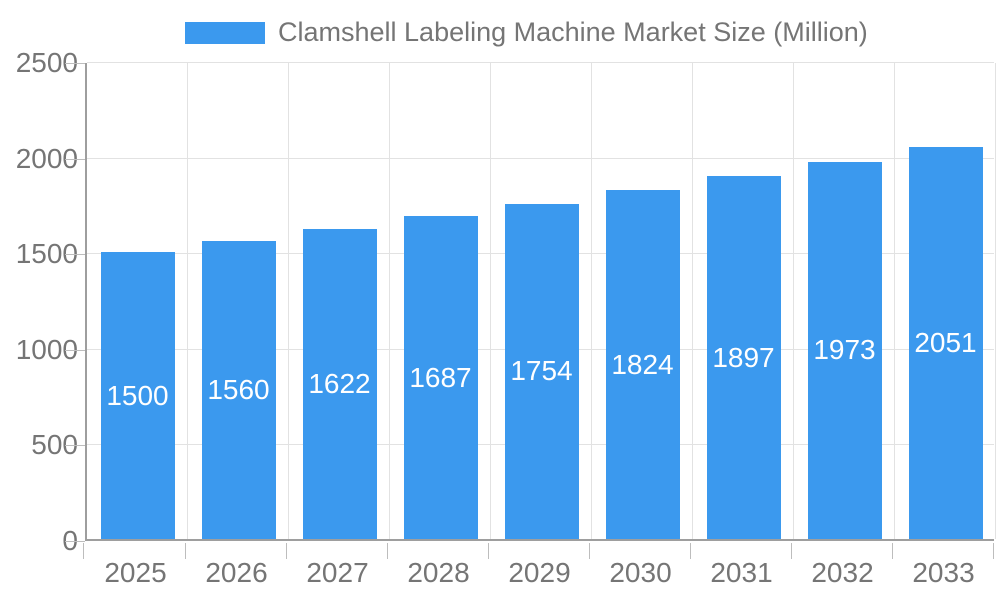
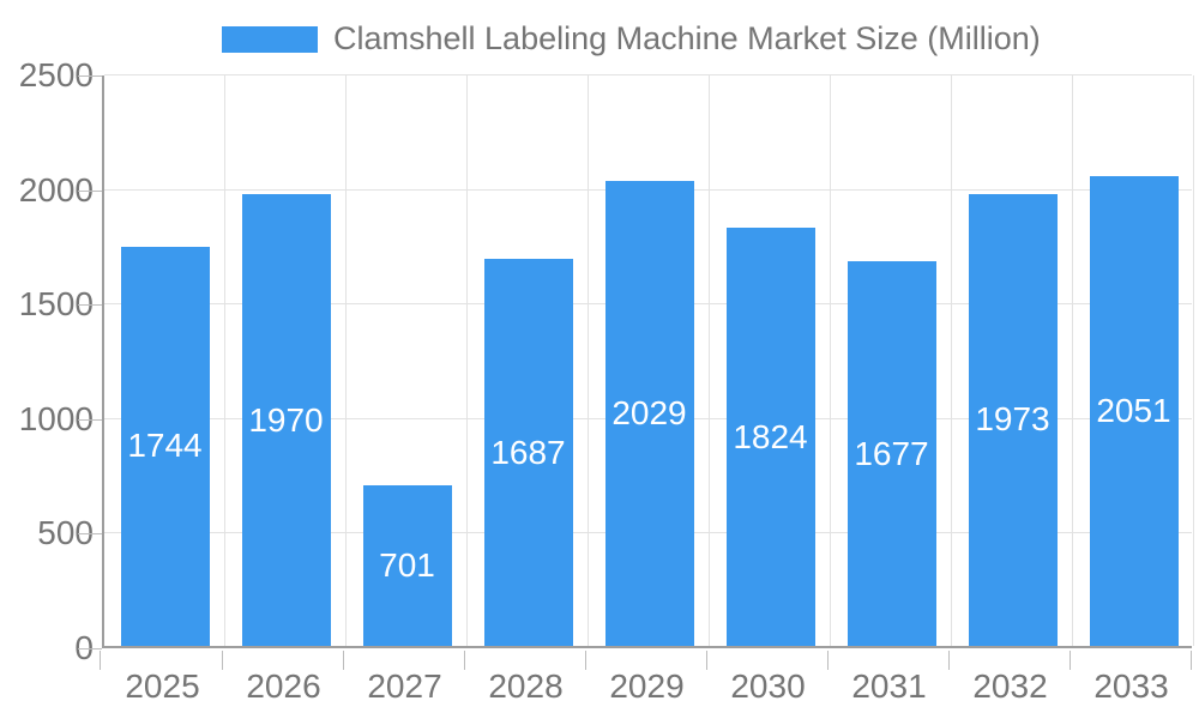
2025: 1500 -> 1744
2026: 1560 -> 1970
2027: 1622 -> 701
2029: 1754 -> 2029
2031: 1897 -> 1677
